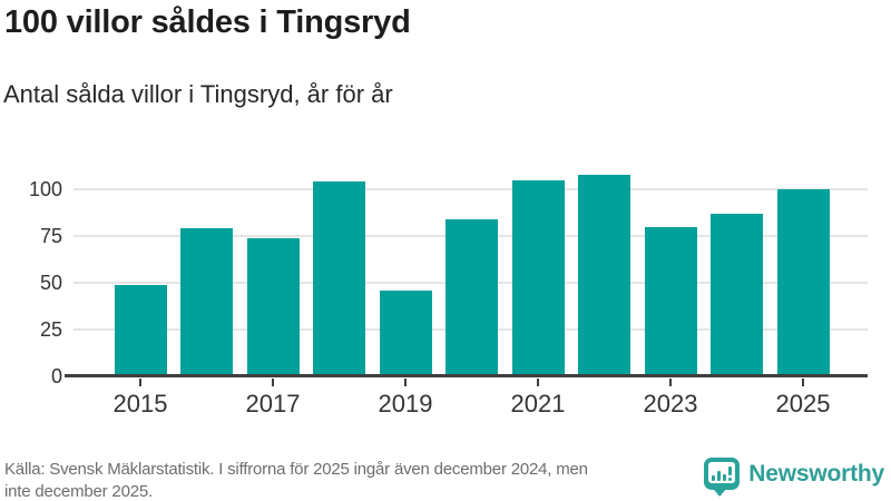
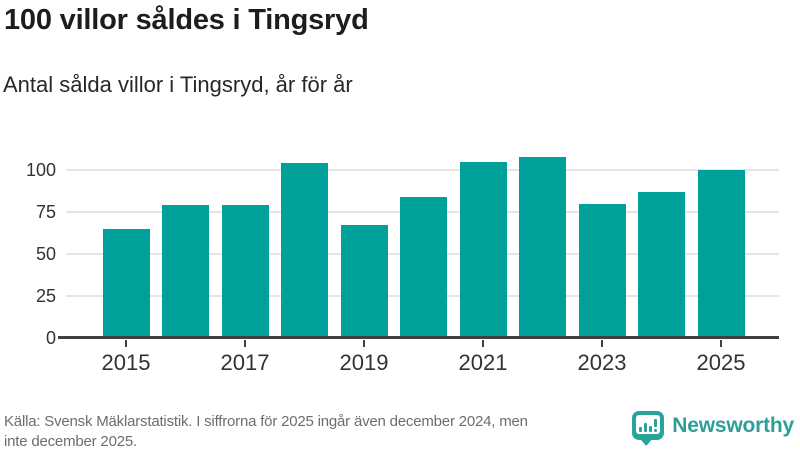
2015: 49 -> 65
2017: 74 -> 79
2019: 46 -> 67
